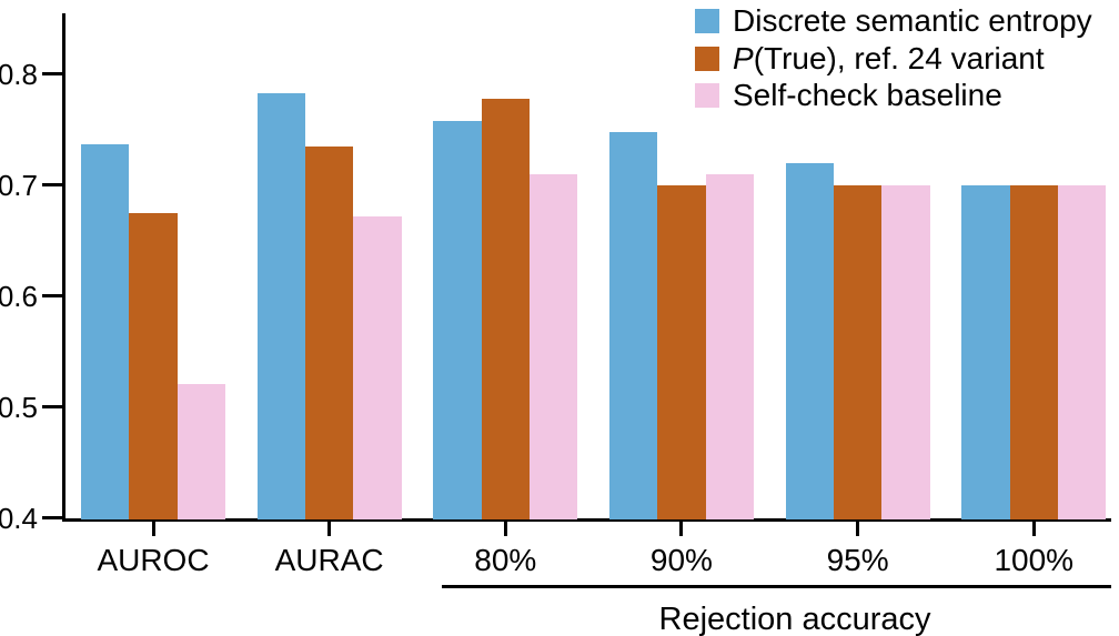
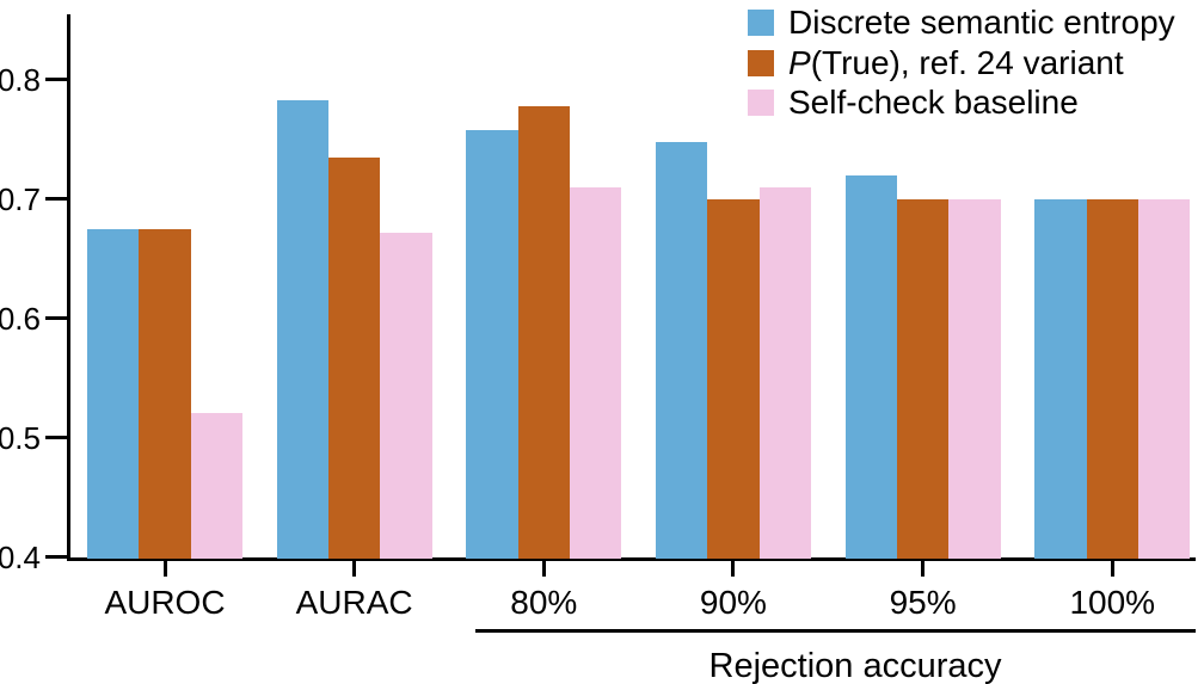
Discrete semantic entropy/AUROC: 0.737 -> 0.675
